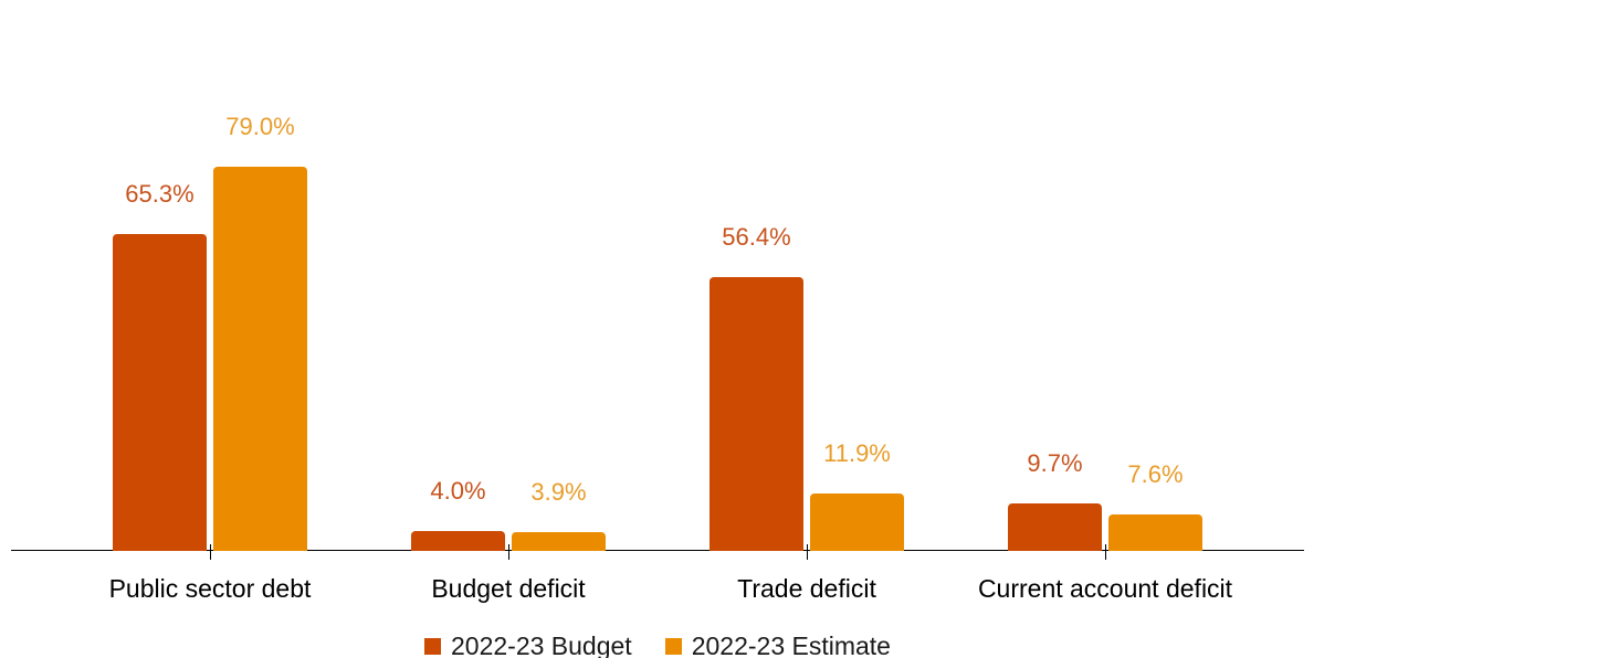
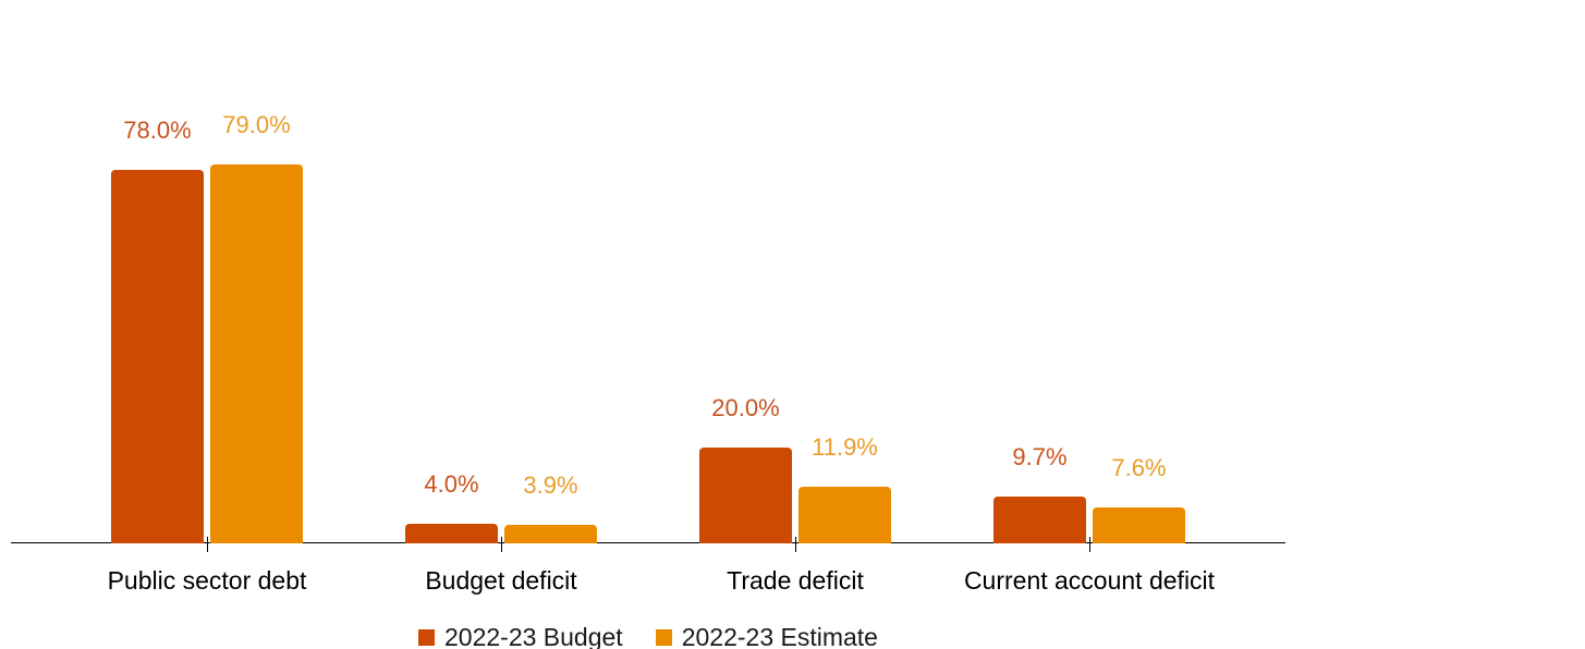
2022-23 Budget/Public sector debt: 65.3% -> 78.0%
2022-23 Budget/Trade deficit: 56.4% -> 20.0%
